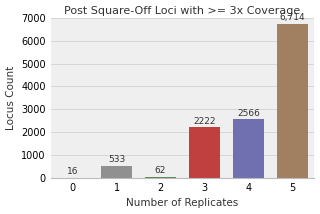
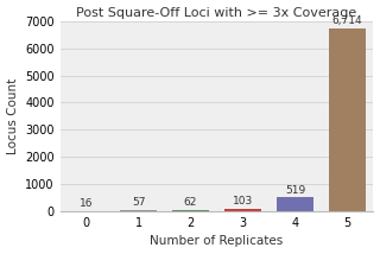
1: 533 -> 57
3: 2222 -> 103
4: 2566 -> 519
